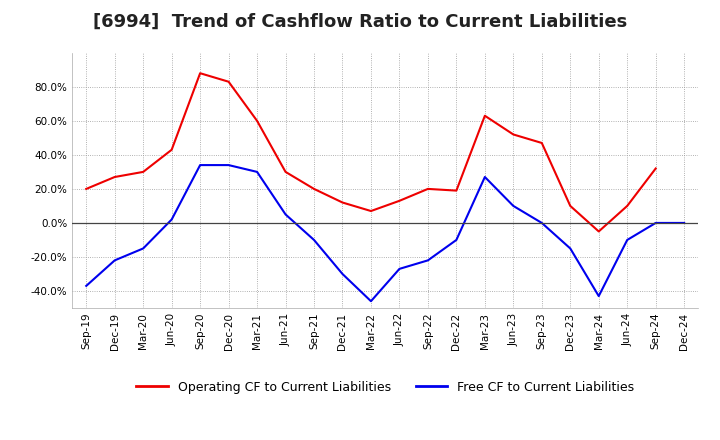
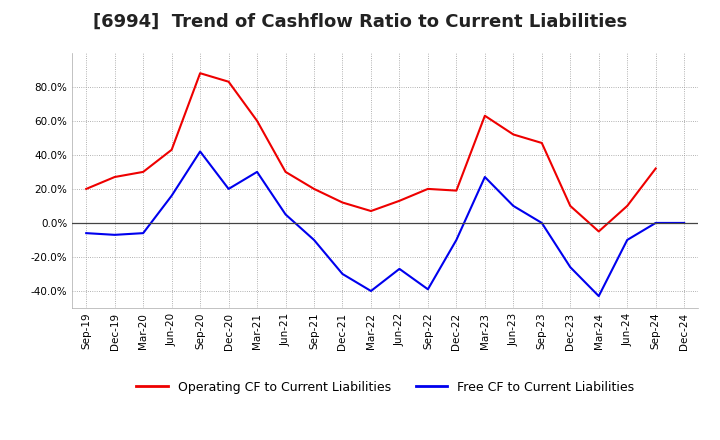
Free CF to Current Liabilities/Sep-19: -37% -> -6%
Free CF to Current Liabilities/Dec-19: -22% -> -7%
Free CF to Current Liabilities/Mar-20: -15% -> -6%
Free CF to Current Liabilities/Jun-20: 2% -> 16%
Free CF to Current Liabilities/Sep-20: 34% -> 42%
Free CF to Current Liabilities/Dec-20: 34% -> 20%
Free CF to Current Liabilities/Mar-22: -46% -> -40%
Free CF to Current Liabilities/Sep-22: -22% -> -39%
Free CF to Current Liabilities/Dec-23: -15% -> -26%
